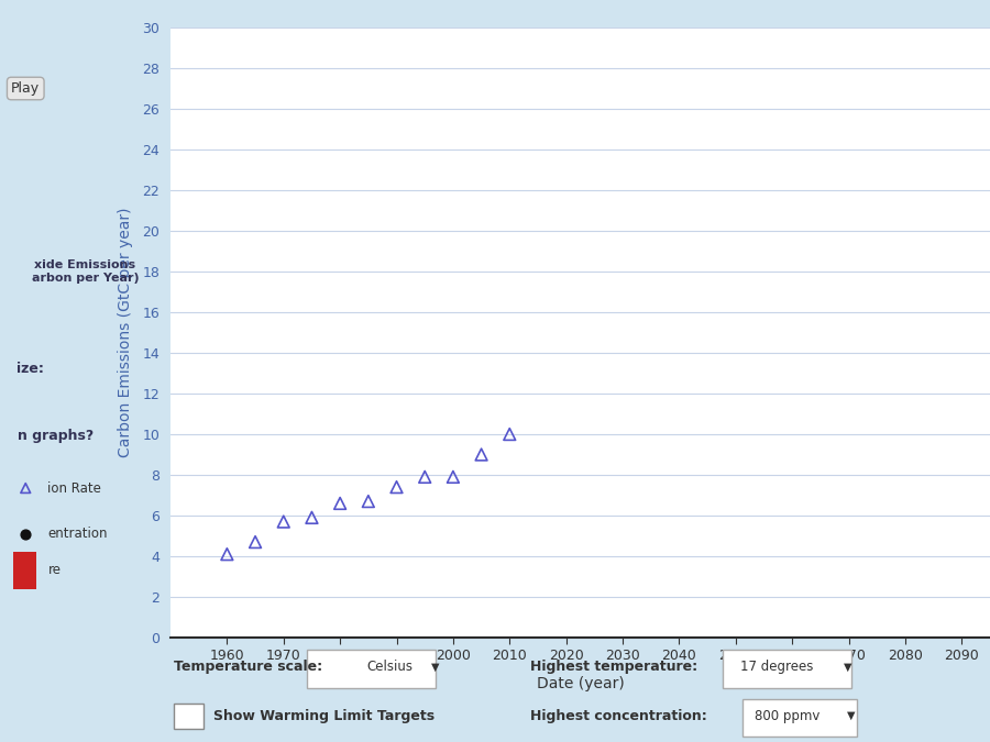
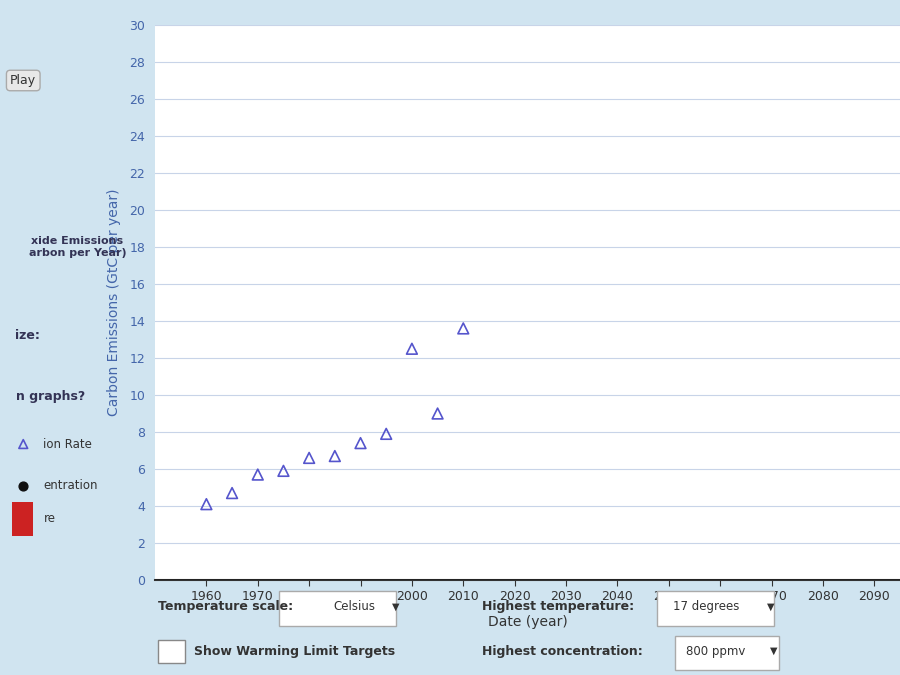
2000: 7.9 -> 12.5
2010: 10.0 -> 13.6
